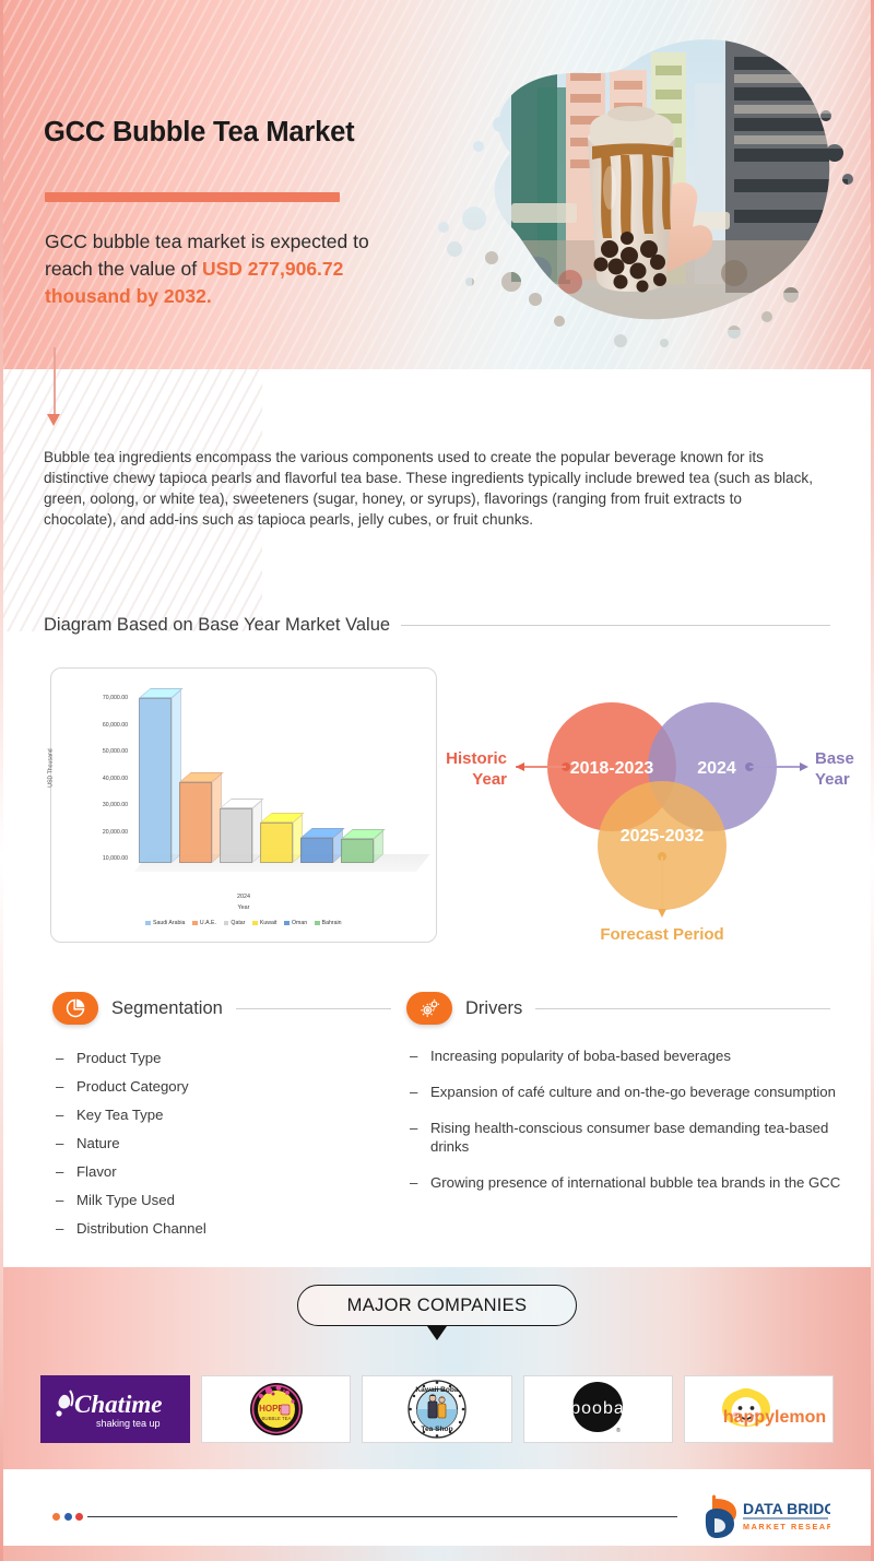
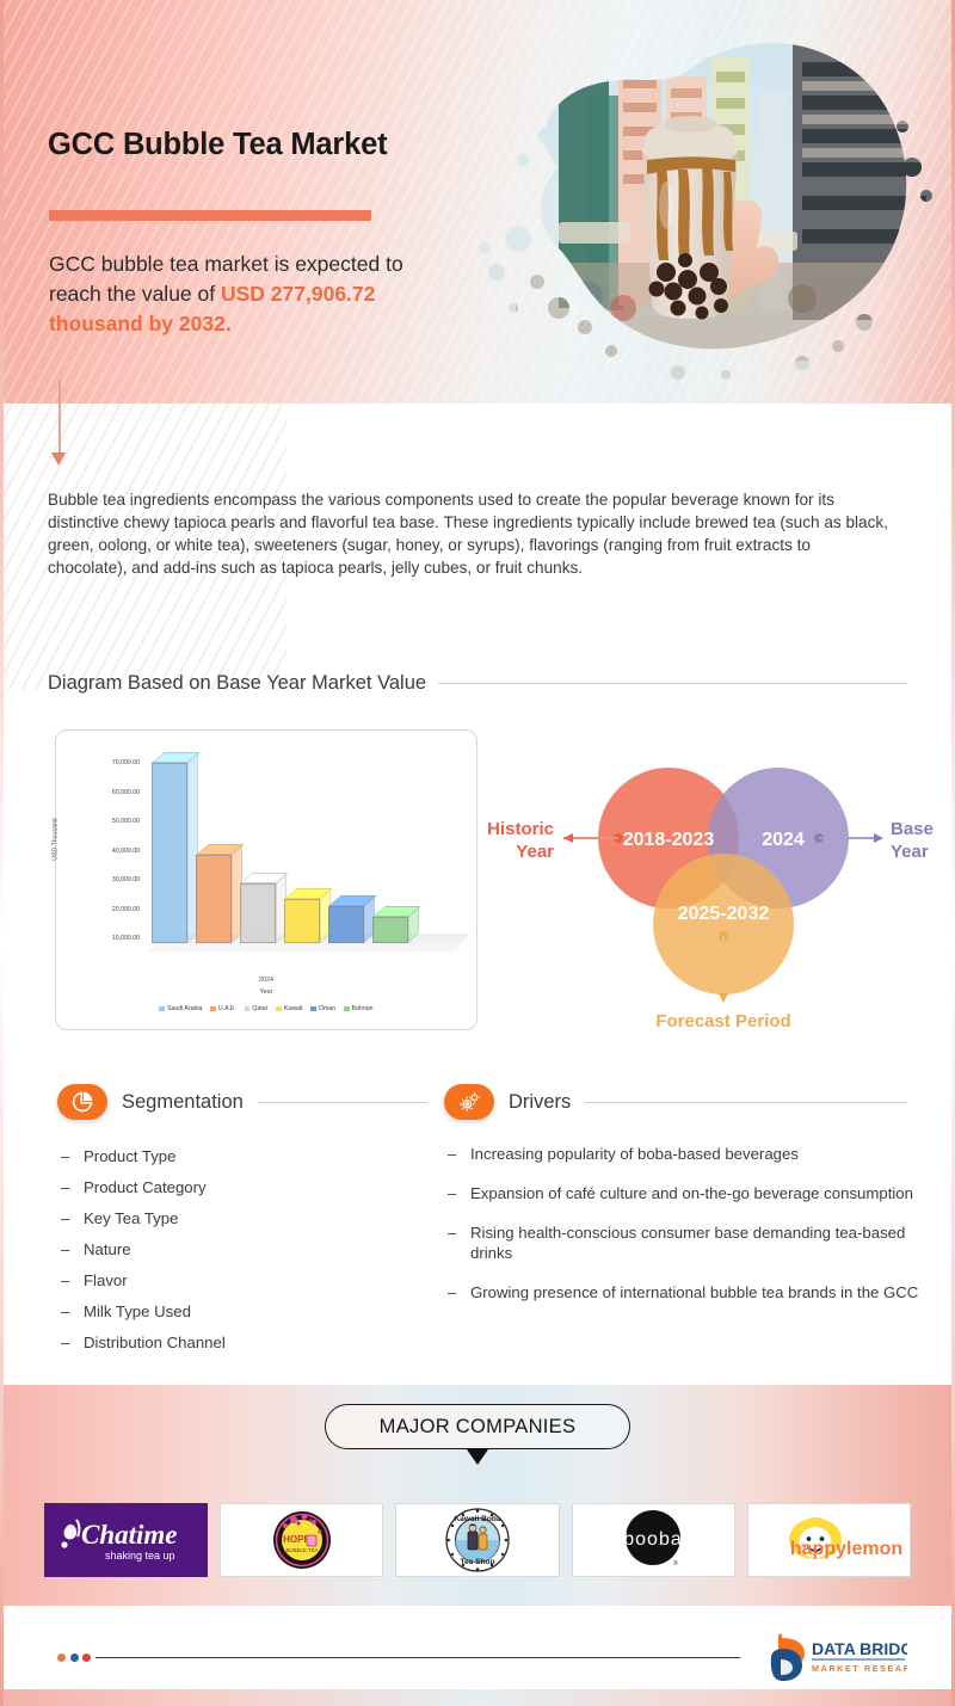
Oman: 11000 -> 14000
